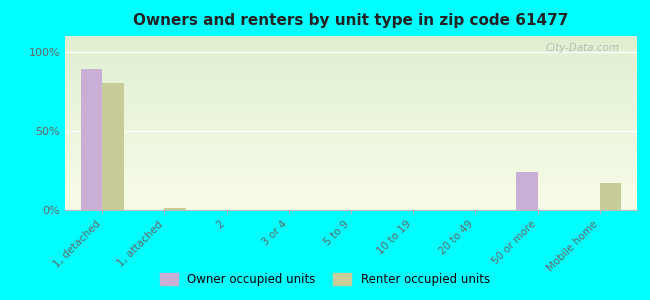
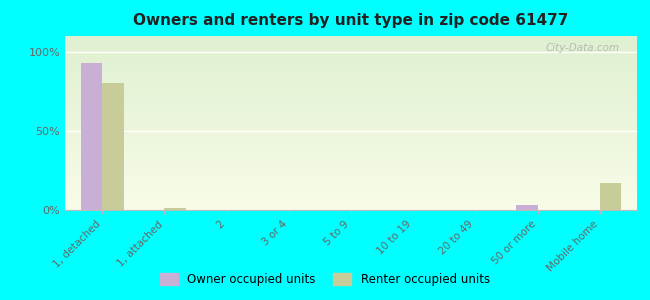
Owner occupied units/1, detached: 89% -> 93%
Owner occupied units/50 or more: 24% -> 3%
